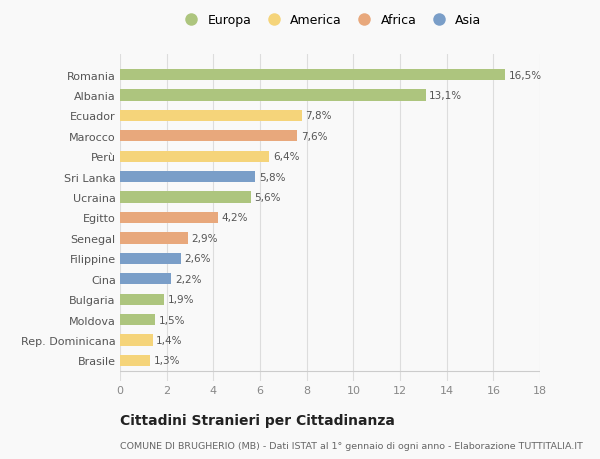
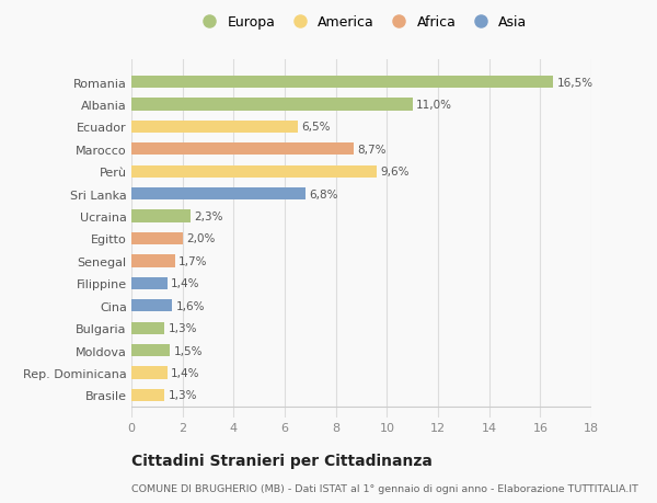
Albania: 13,1% -> 11,0%
Ecuador: 7,8% -> 6,5%
Marocco: 7,6% -> 8,7%
Perù: 6,4% -> 9,6%
Sri Lanka: 5,8% -> 6,8%
Ucraina: 5,6% -> 2,3%
Egitto: 4,2% -> 2,0%
Senegal: 2,9% -> 1,7%
Filippine: 2,6% -> 1,4%
Cina: 2,2% -> 1,6%
Bulgaria: 1,9% -> 1,3%
